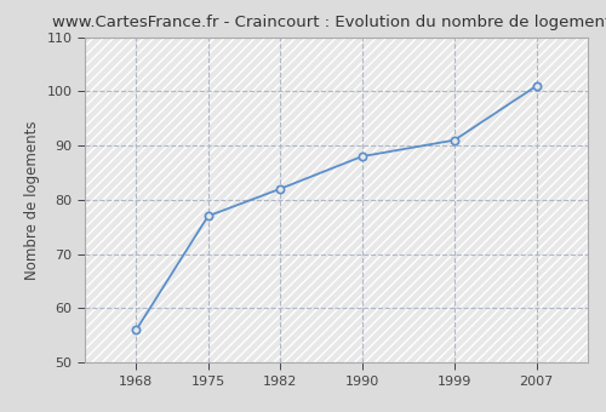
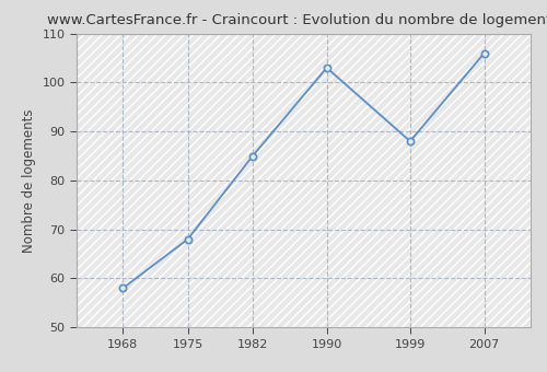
1968: 56 -> 58
1975: 77 -> 68
1982: 82 -> 85
1990: 88 -> 103
1999: 91 -> 88
2007: 101 -> 106
